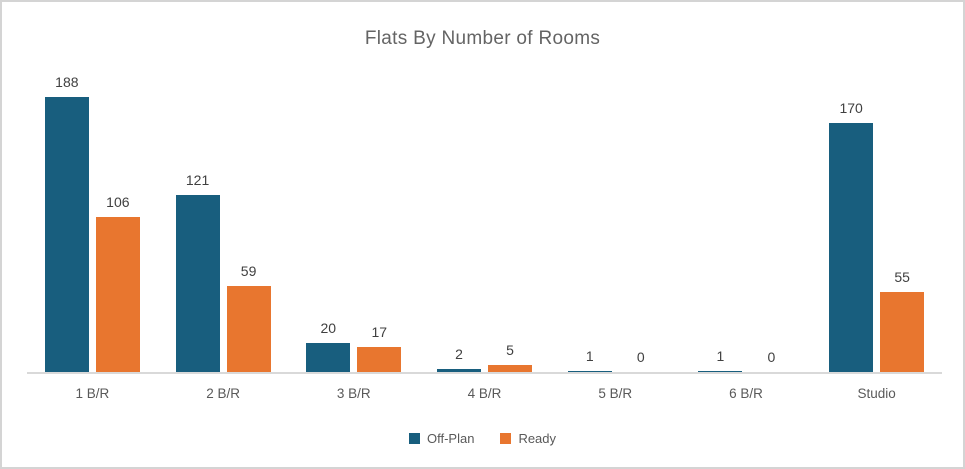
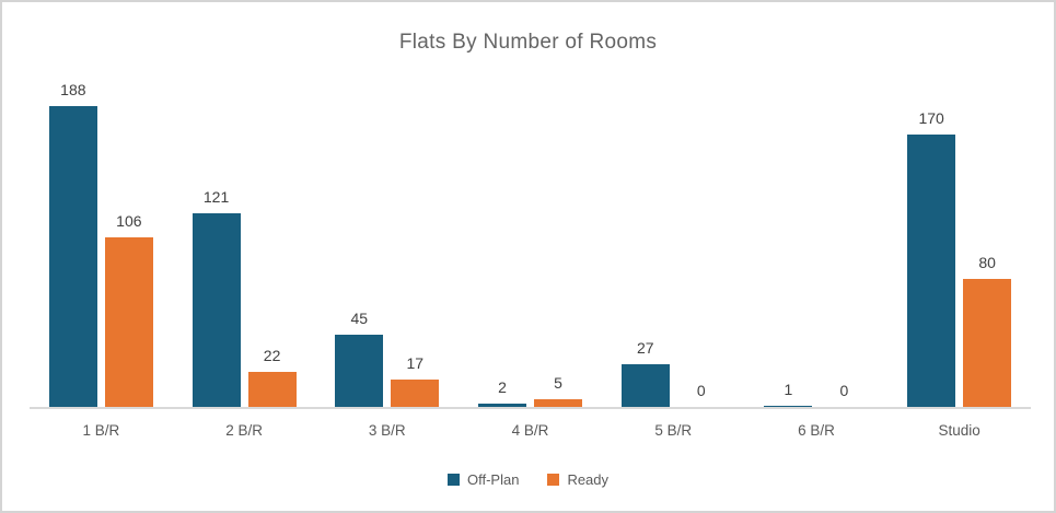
Ready/2 B/R: 59 -> 22
Off-Plan/3 B/R: 20 -> 45
Off-Plan/5 B/R: 1 -> 27
Ready/Studio: 55 -> 80
